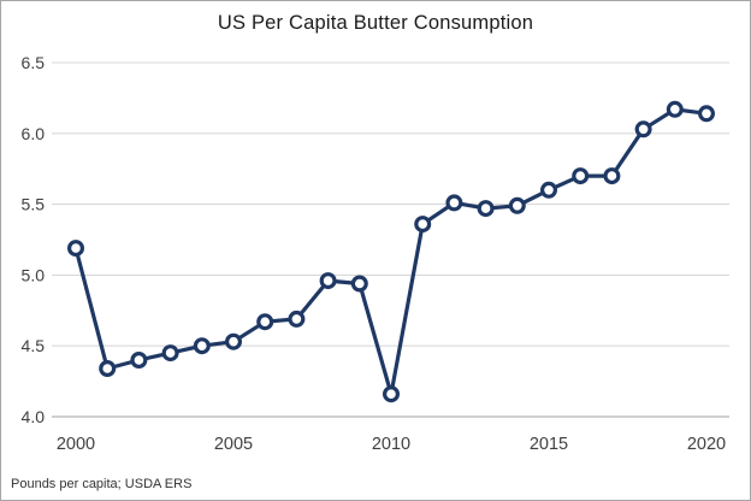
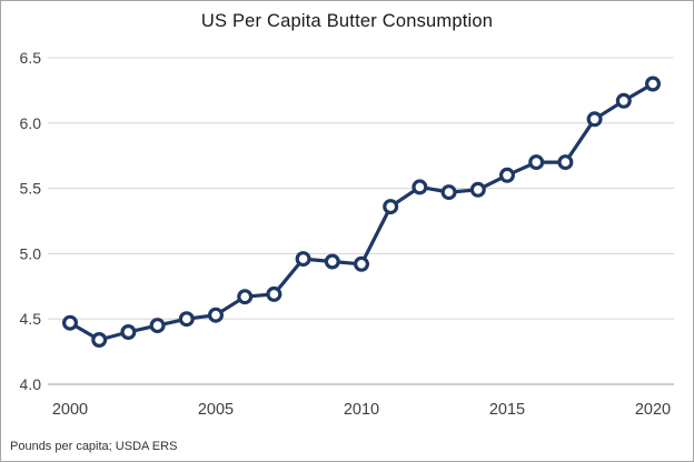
2000: 5.19 -> 4.47
2010: 4.16 -> 4.92
2020: 6.14 -> 6.30
